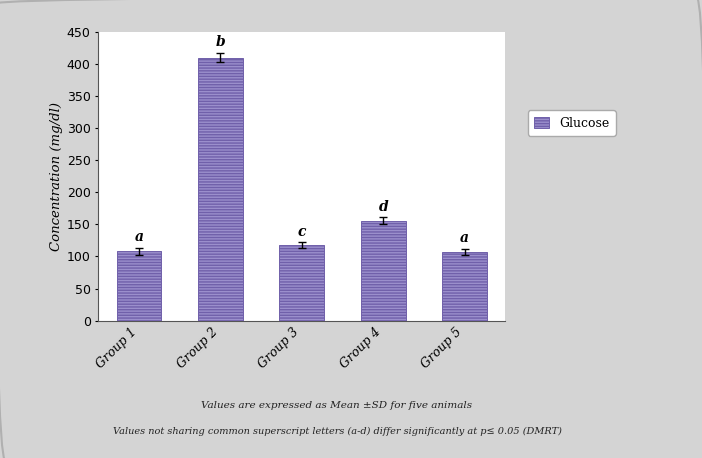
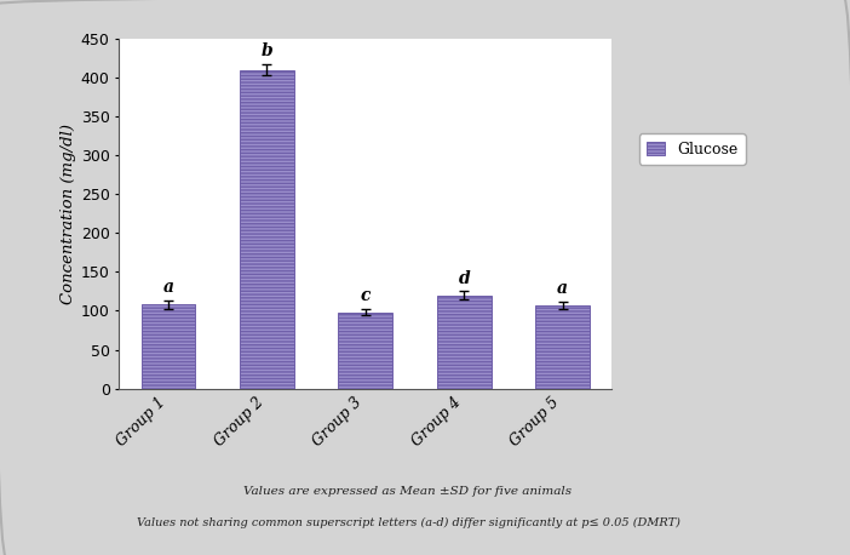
Group 3: 118 -> 98
Group 4: 156 -> 120
